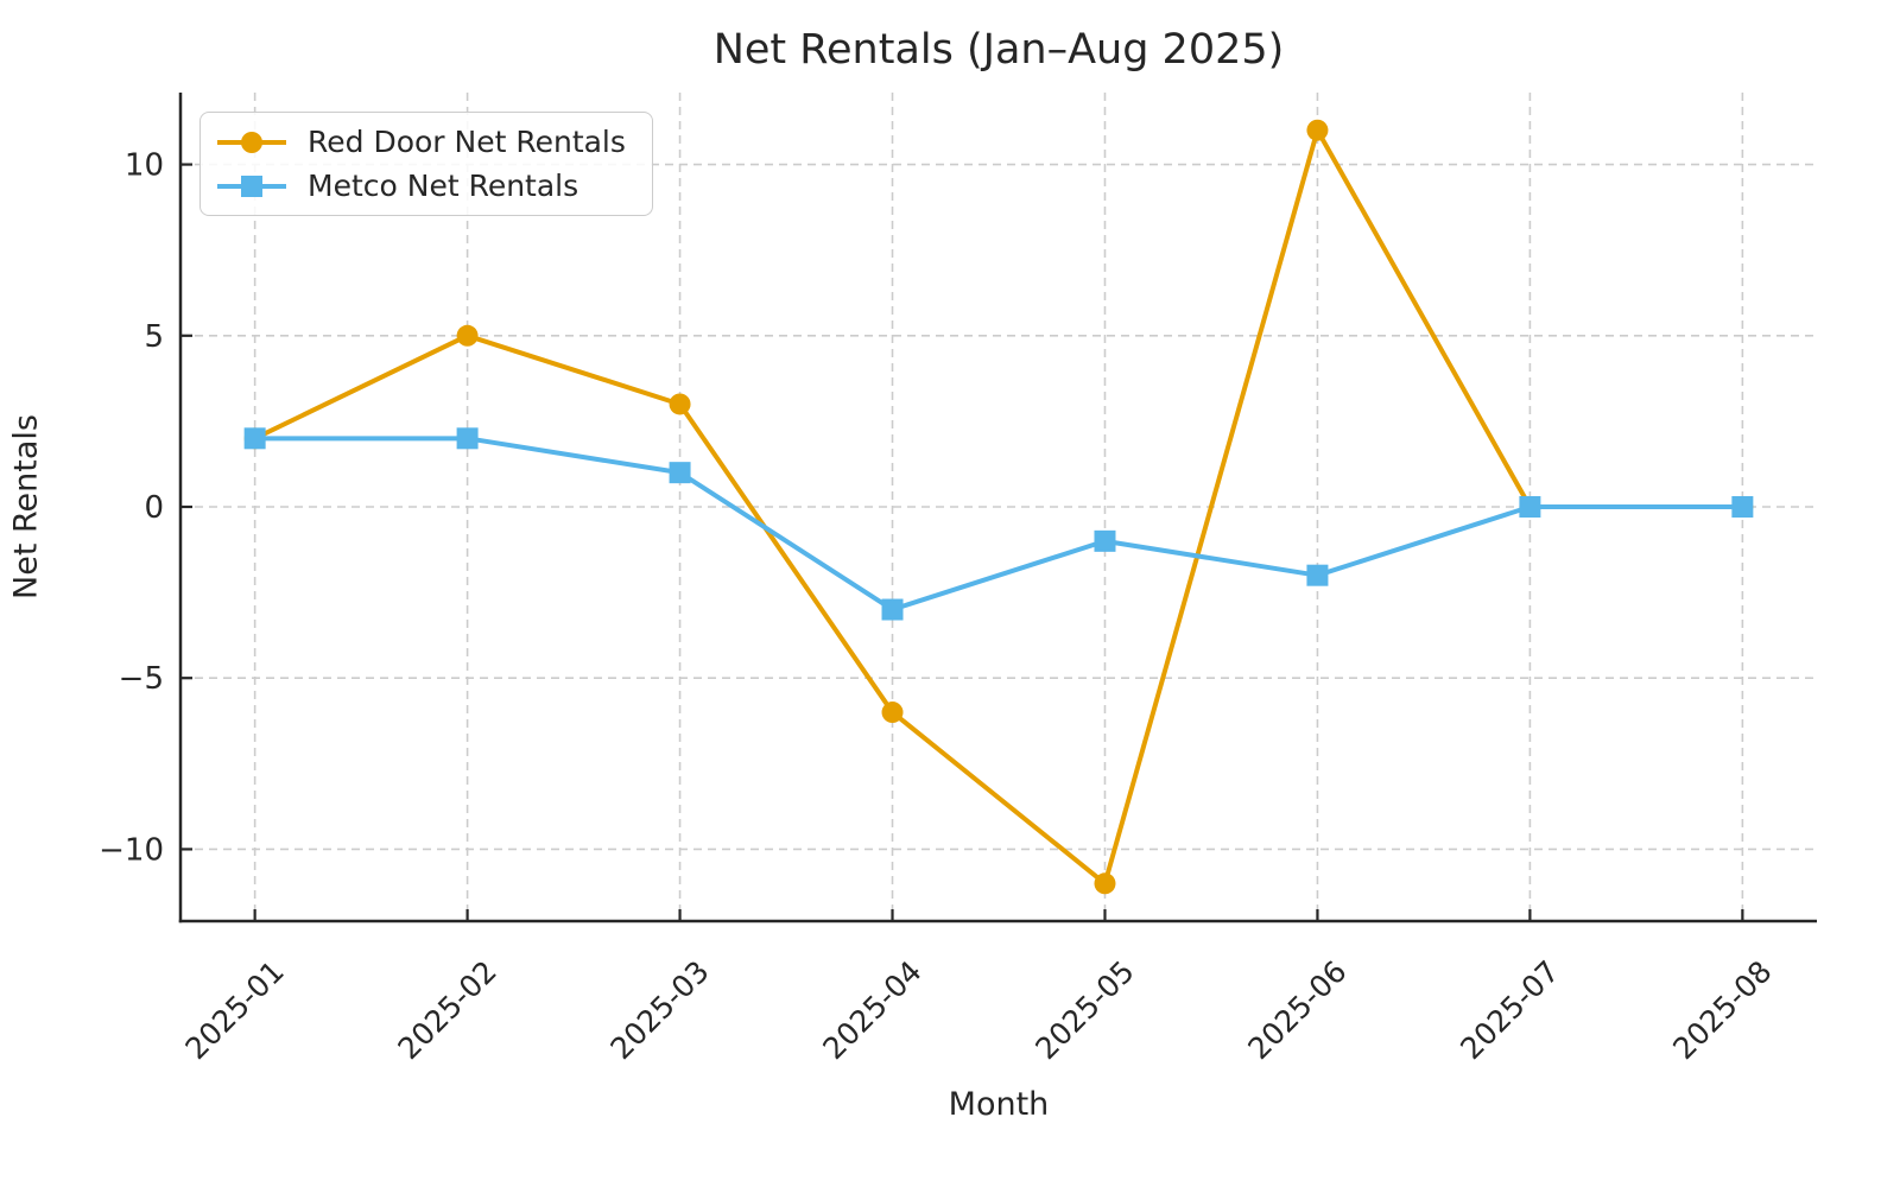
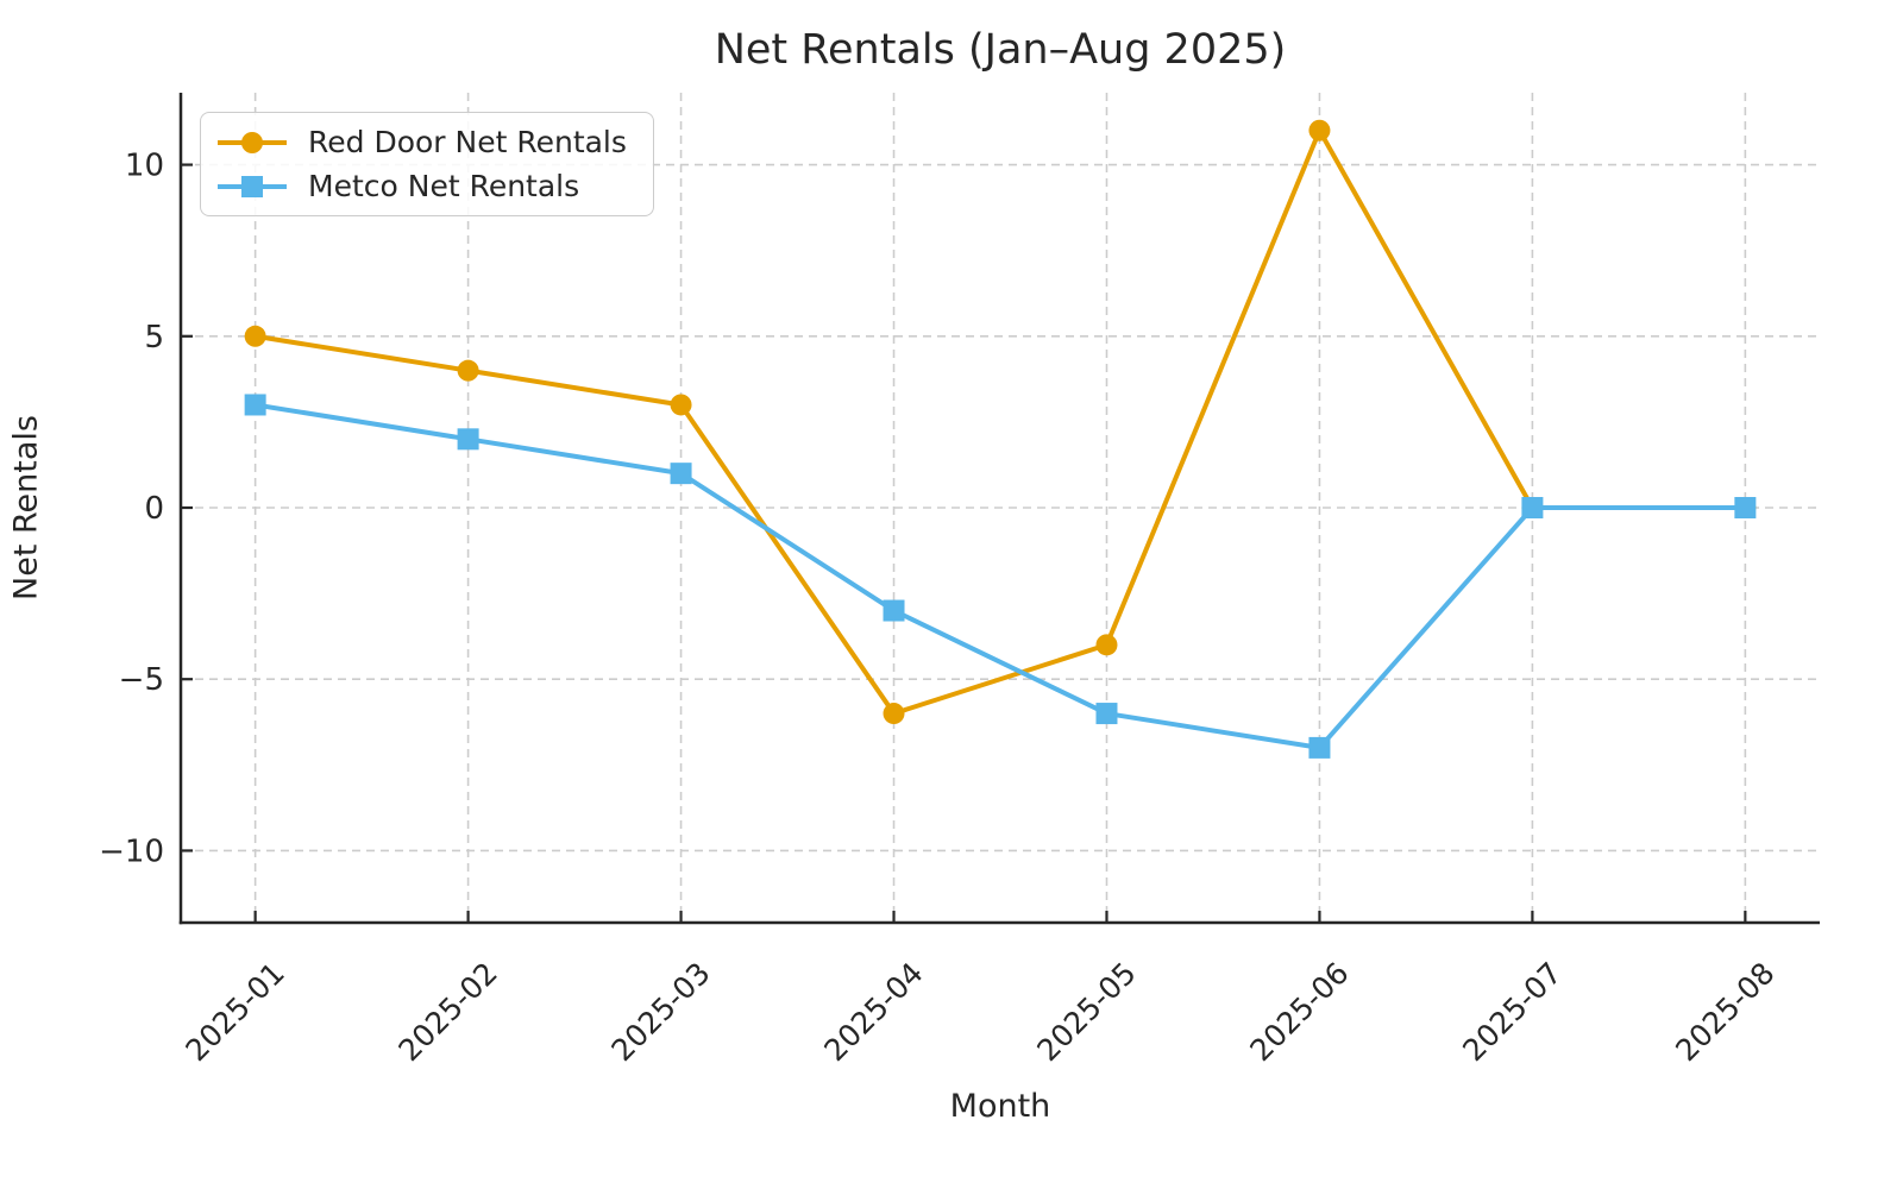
Red Door Net Rentals/2025-01: 2 -> 5
Metco Net Rentals/2025-01: 2 -> 3
Red Door Net Rentals/2025-02: 5 -> 4
Red Door Net Rentals/2025-05: -11 -> -4
Metco Net Rentals/2025-05: -1 -> -6
Metco Net Rentals/2025-06: -2 -> -7
